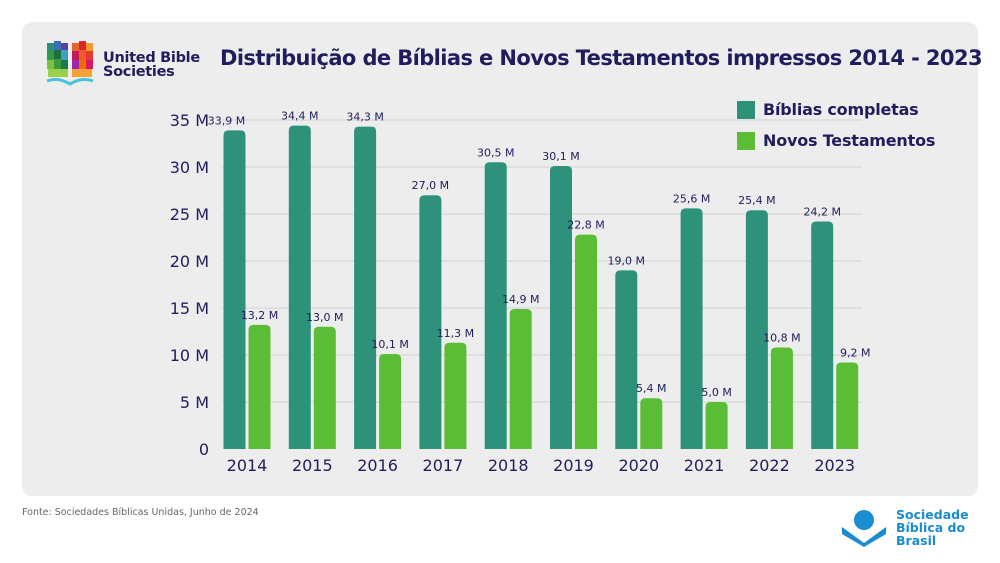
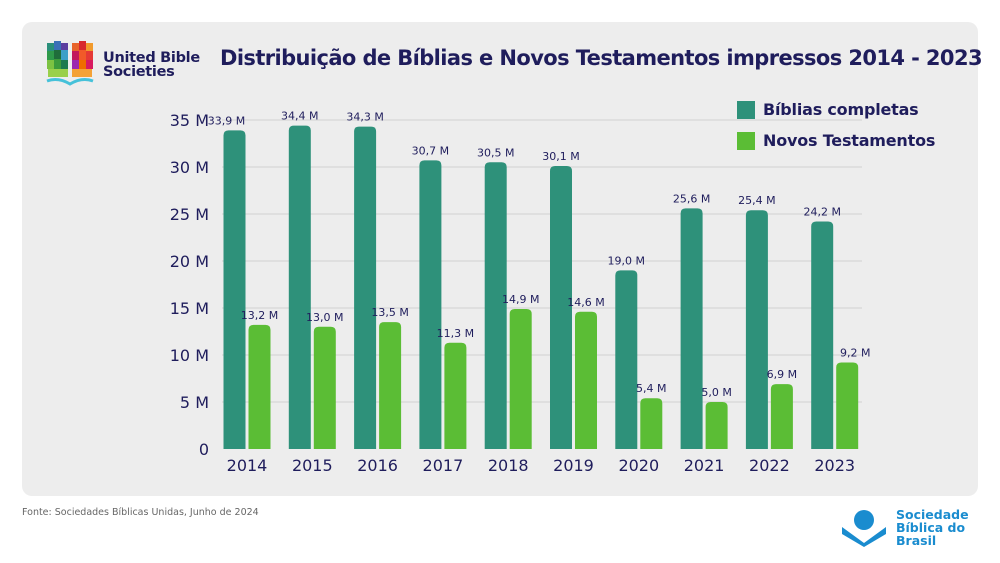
Novos Testamentos/2016: 10,1 -> 13,5
Bíblias completas/2017: 27,0 -> 30,7
Novos Testamentos/2019: 22,8 -> 14,6
Novos Testamentos/2022: 10,8 -> 6,9
